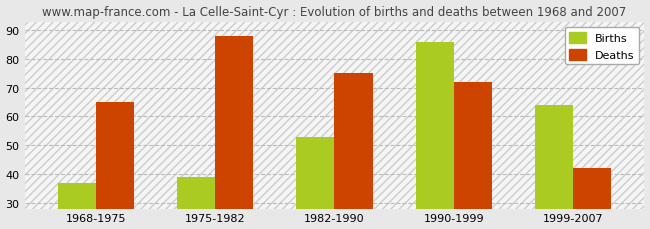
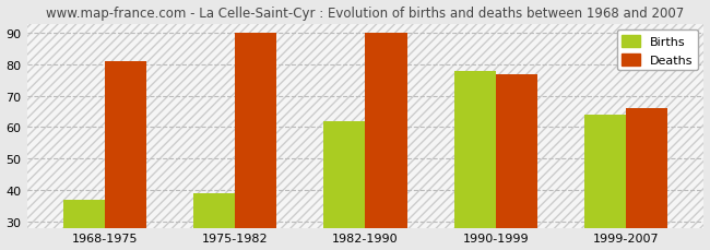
Deaths/1968-1975: 65 -> 81
Deaths/1975-1982: 88 -> 90
Births/1982-1990: 53 -> 62
Deaths/1982-1990: 75 -> 90
Births/1990-1999: 86 -> 78
Deaths/1990-1999: 72 -> 77
Deaths/1999-2007: 42 -> 66
